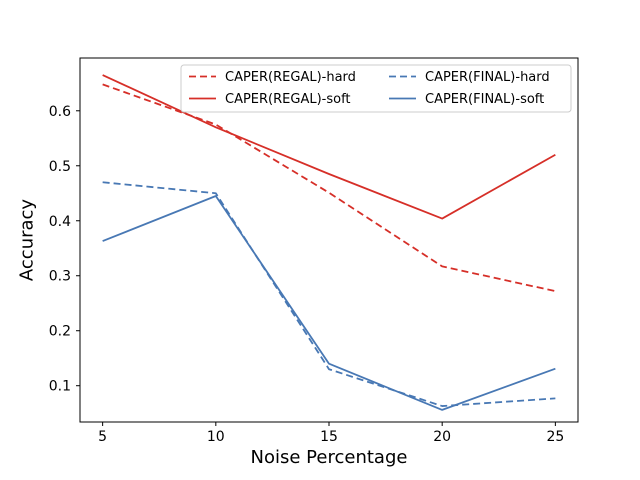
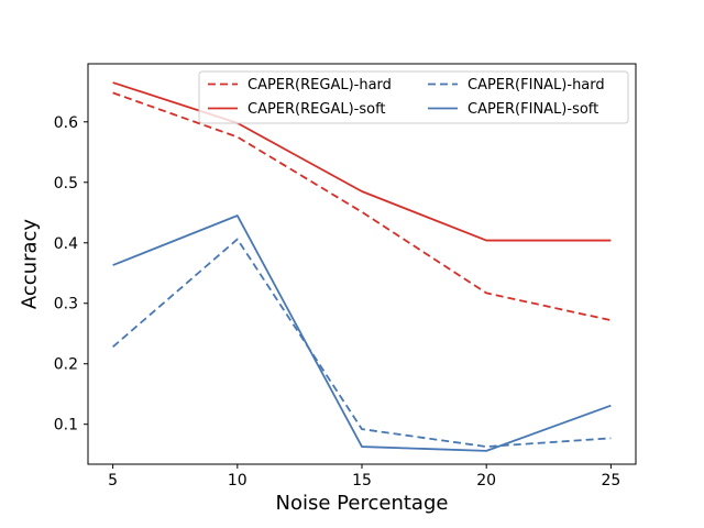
CAPER(FINAL)-hard/5: 0.47 -> 0.23
CAPER(REGAL)-soft/10: 0.57 -> 0.60
CAPER(FINAL)-hard/10: 0.45 -> 0.41
CAPER(FINAL)-hard/15: 0.13 -> 0.09
CAPER(FINAL)-soft/15: 0.14 -> 0.06
CAPER(REGAL)-soft/25: 0.52 -> 0.40
